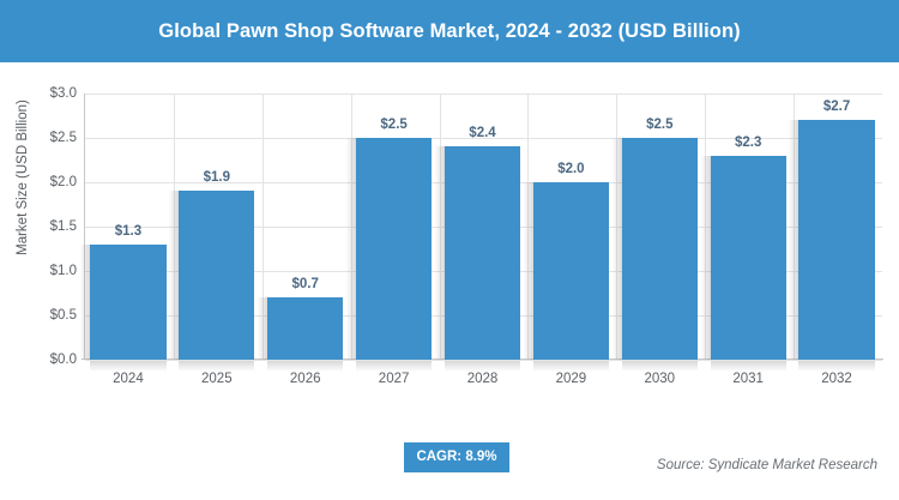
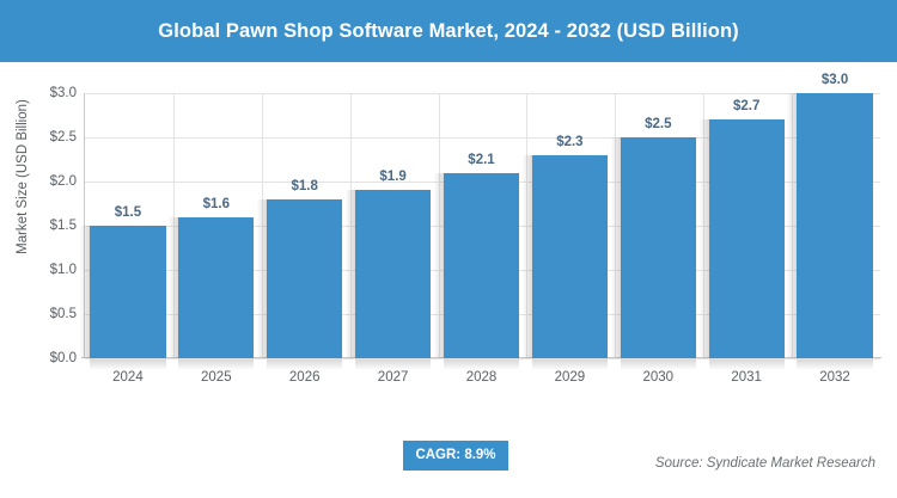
2024: $1.3 -> $1.5
2025: $1.9 -> $1.6
2026: $0.7 -> $1.8
2027: $2.5 -> $1.9
2028: $2.4 -> $2.1
2029: $2.0 -> $2.3
2031: $2.3 -> $2.7
2032: $2.7 -> $3.0
